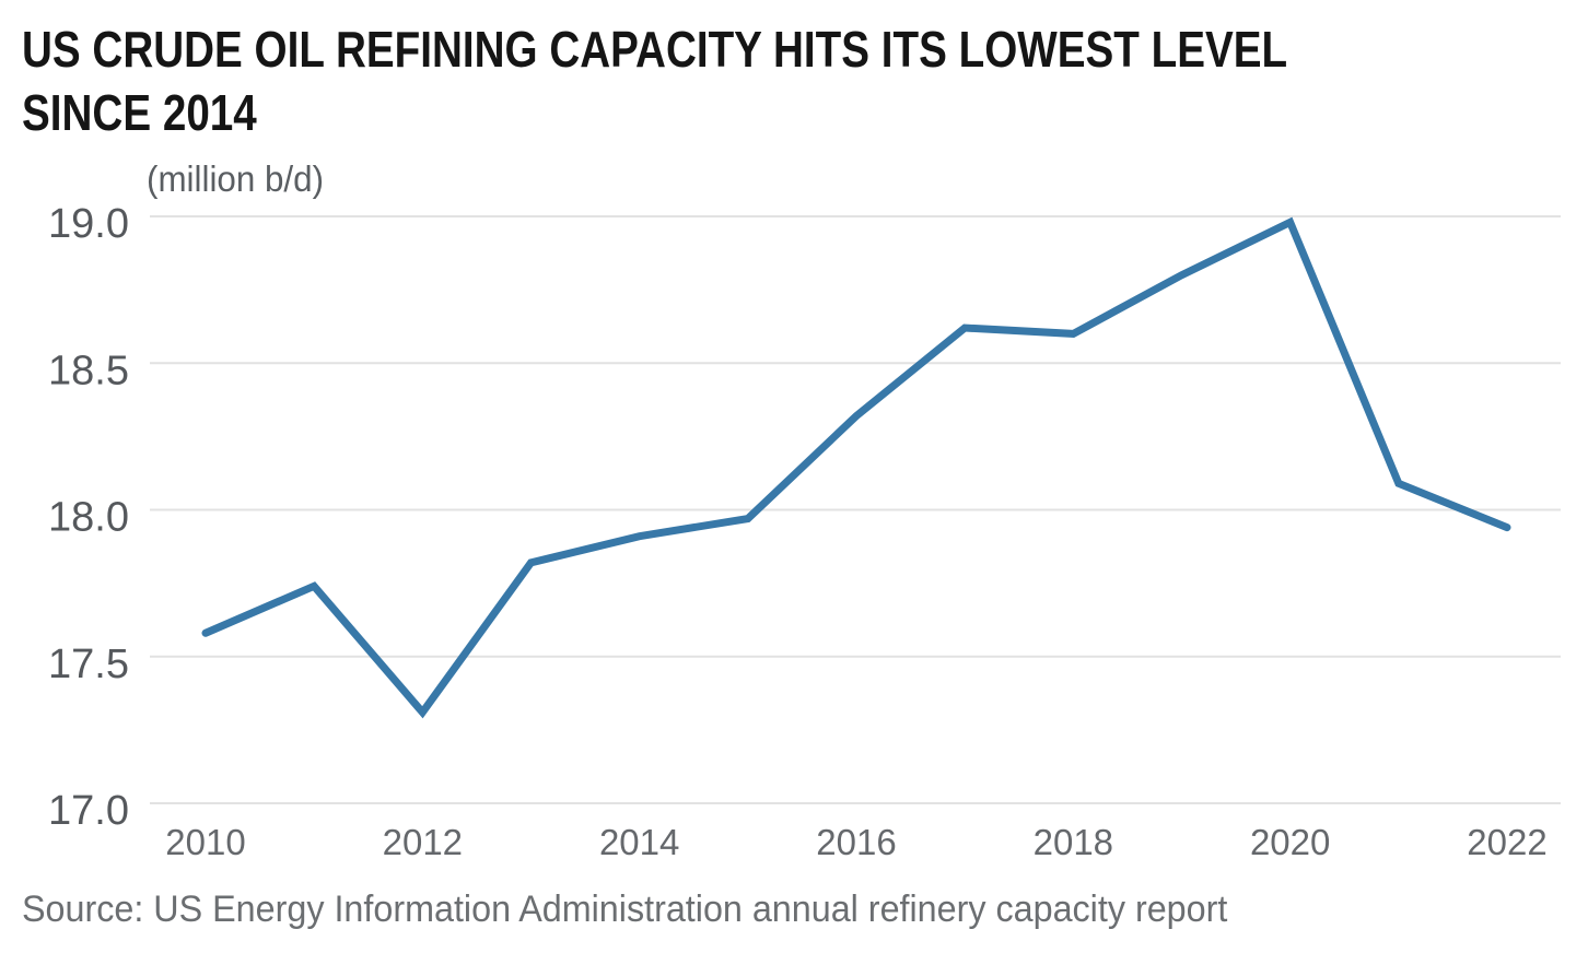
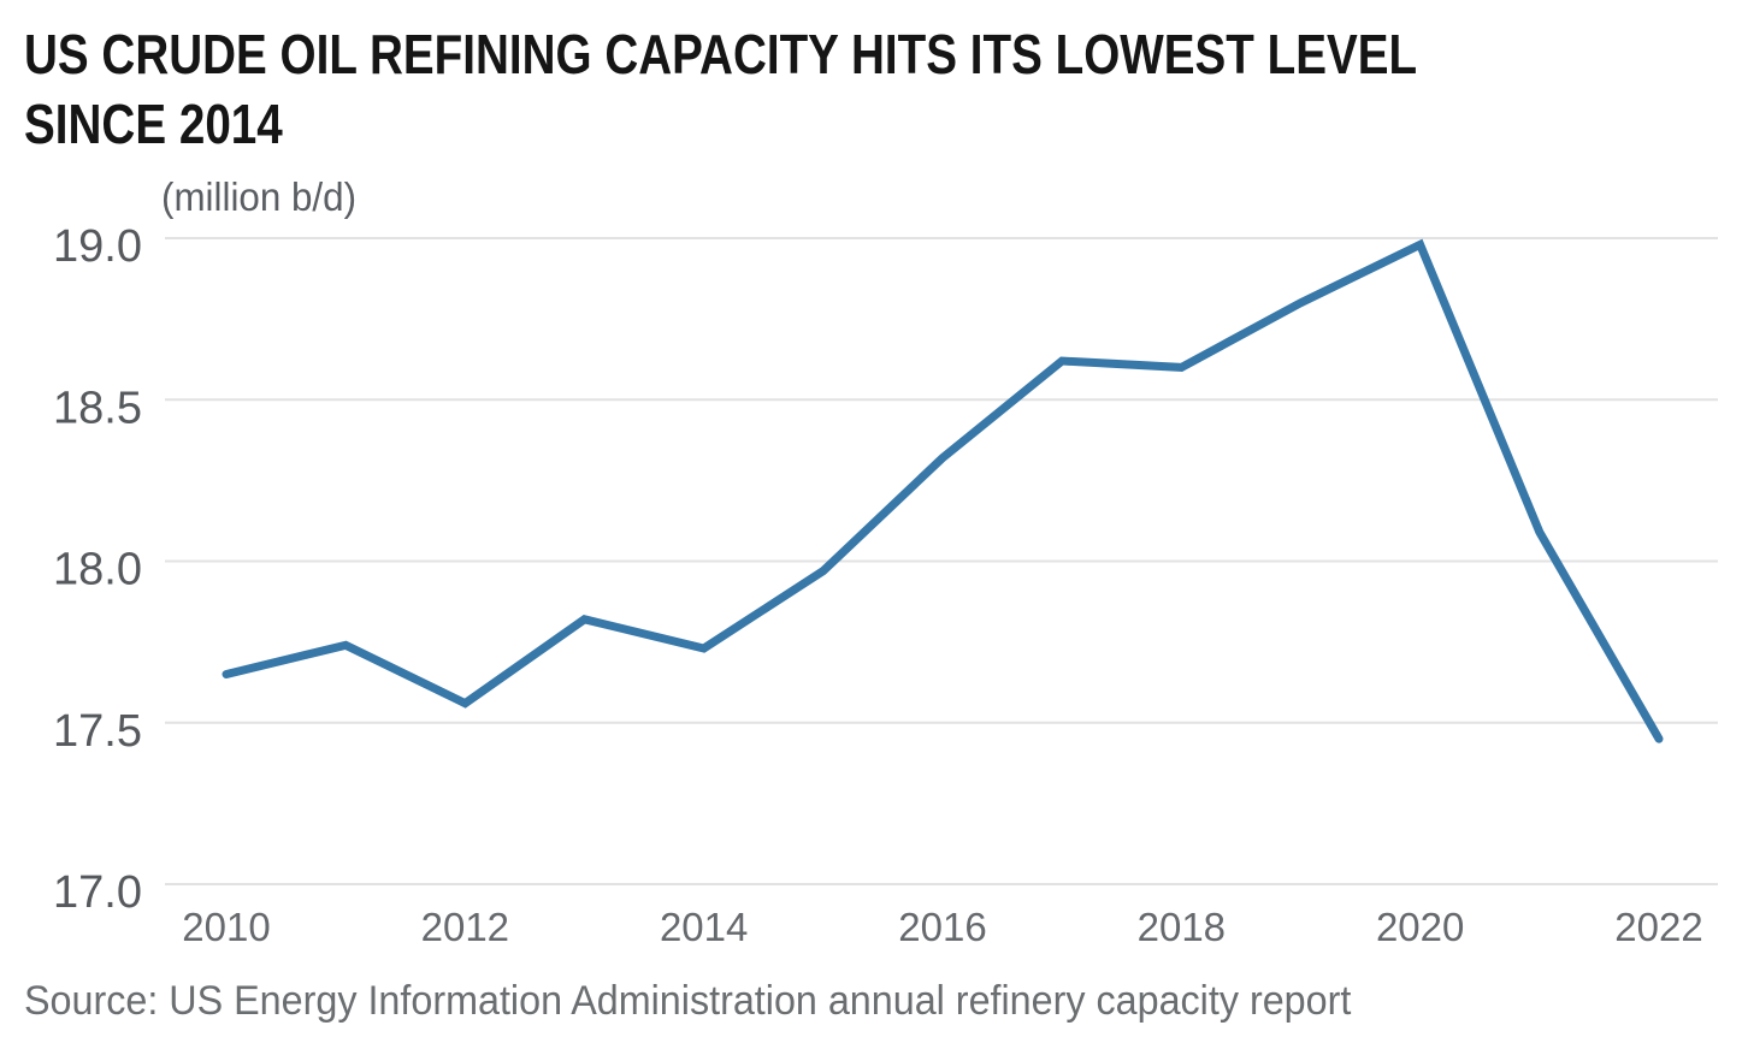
2010: 17.58 -> 17.65
2012: 17.31 -> 17.56
2014: 17.91 -> 17.73
2022: 17.94 -> 17.45
